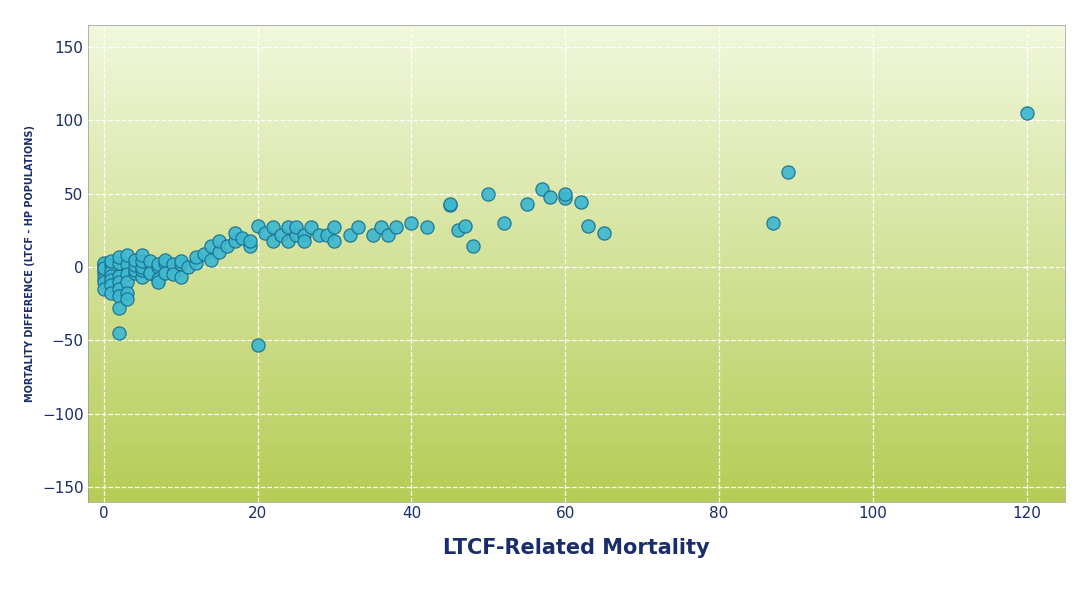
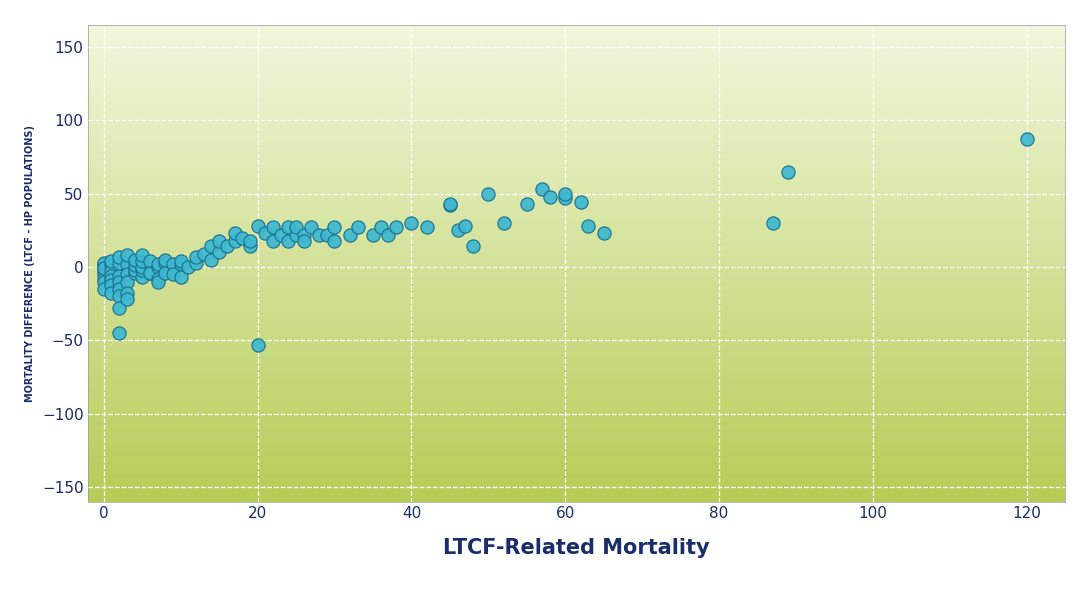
120: 105 -> 87
